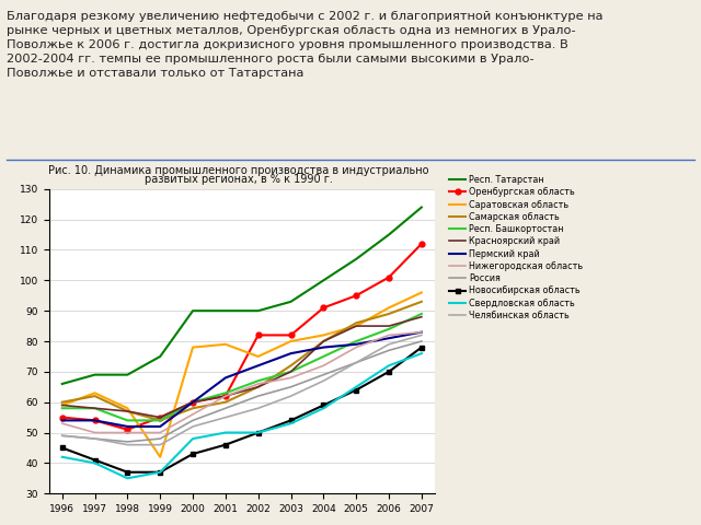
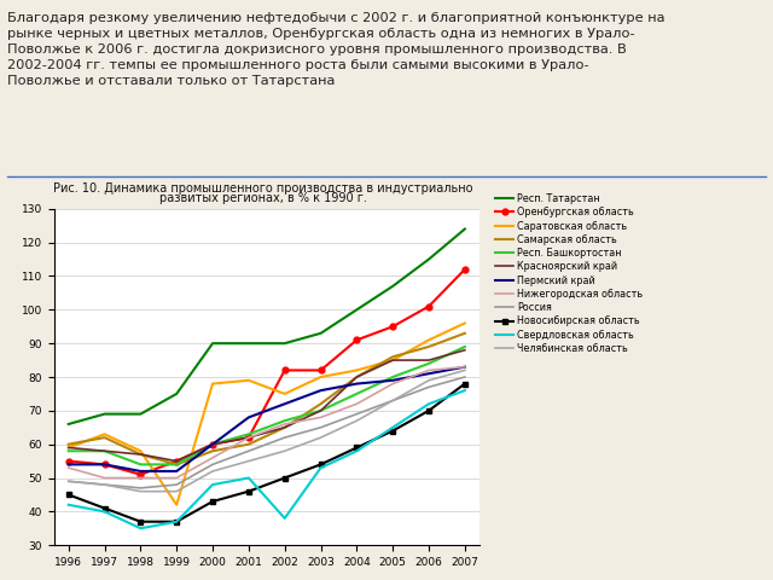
Свердловская область/2002: 50 -> 38
